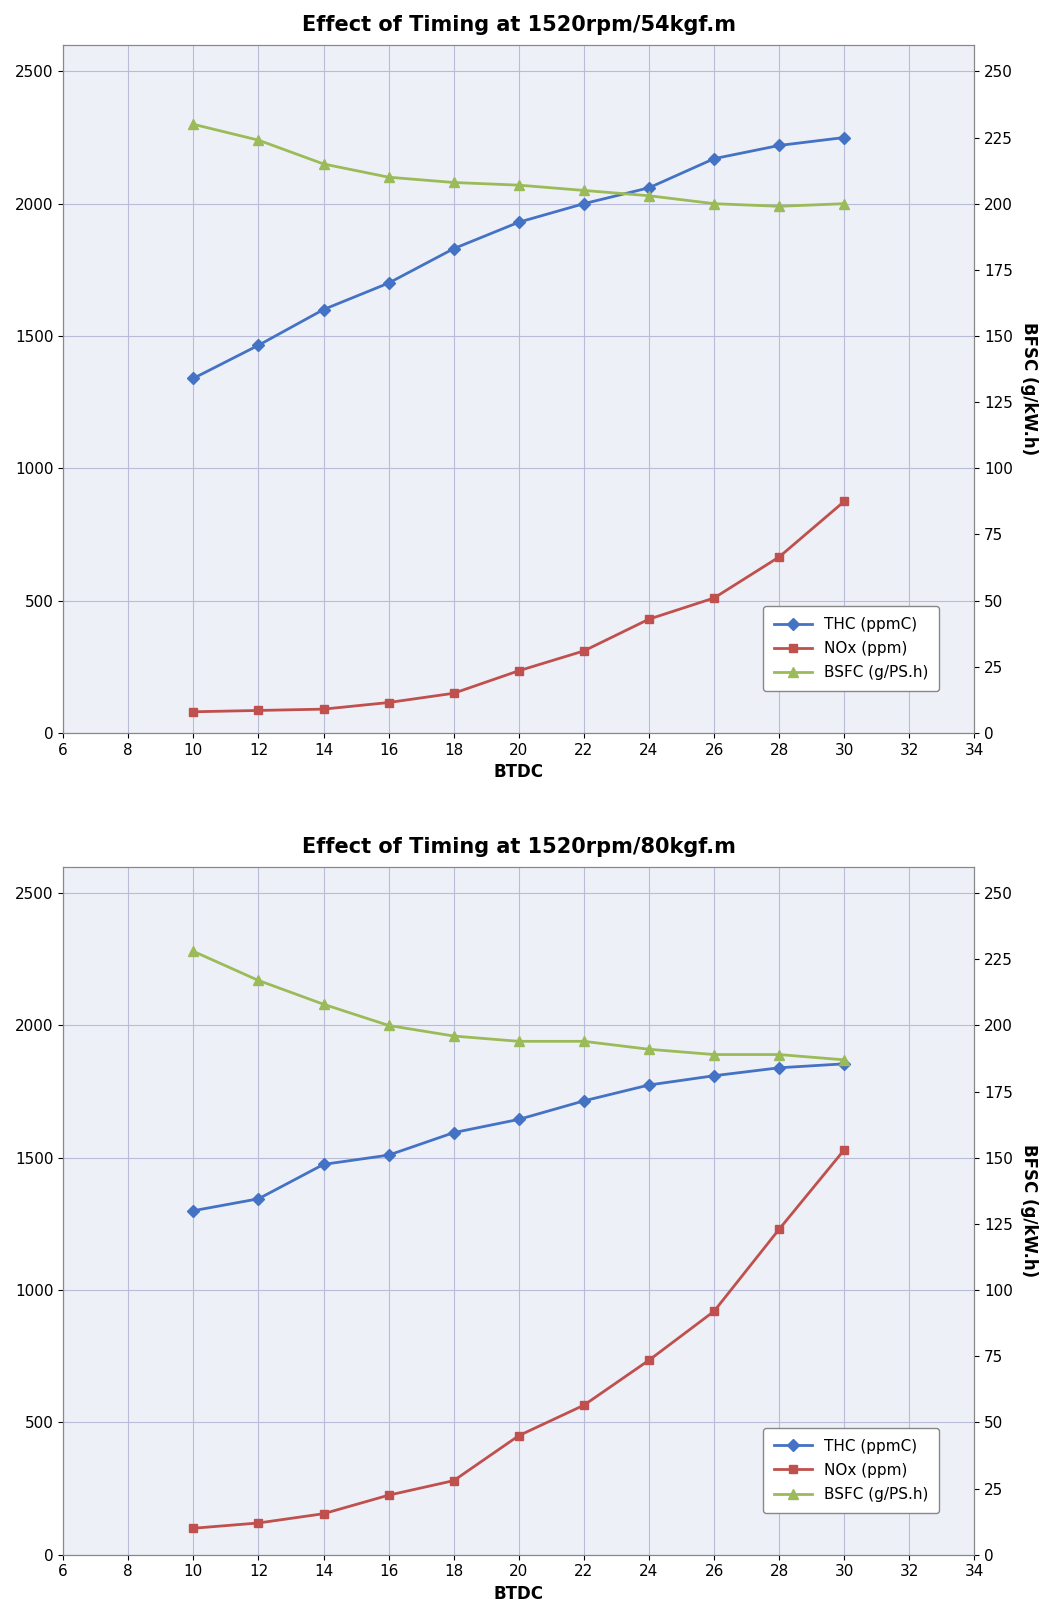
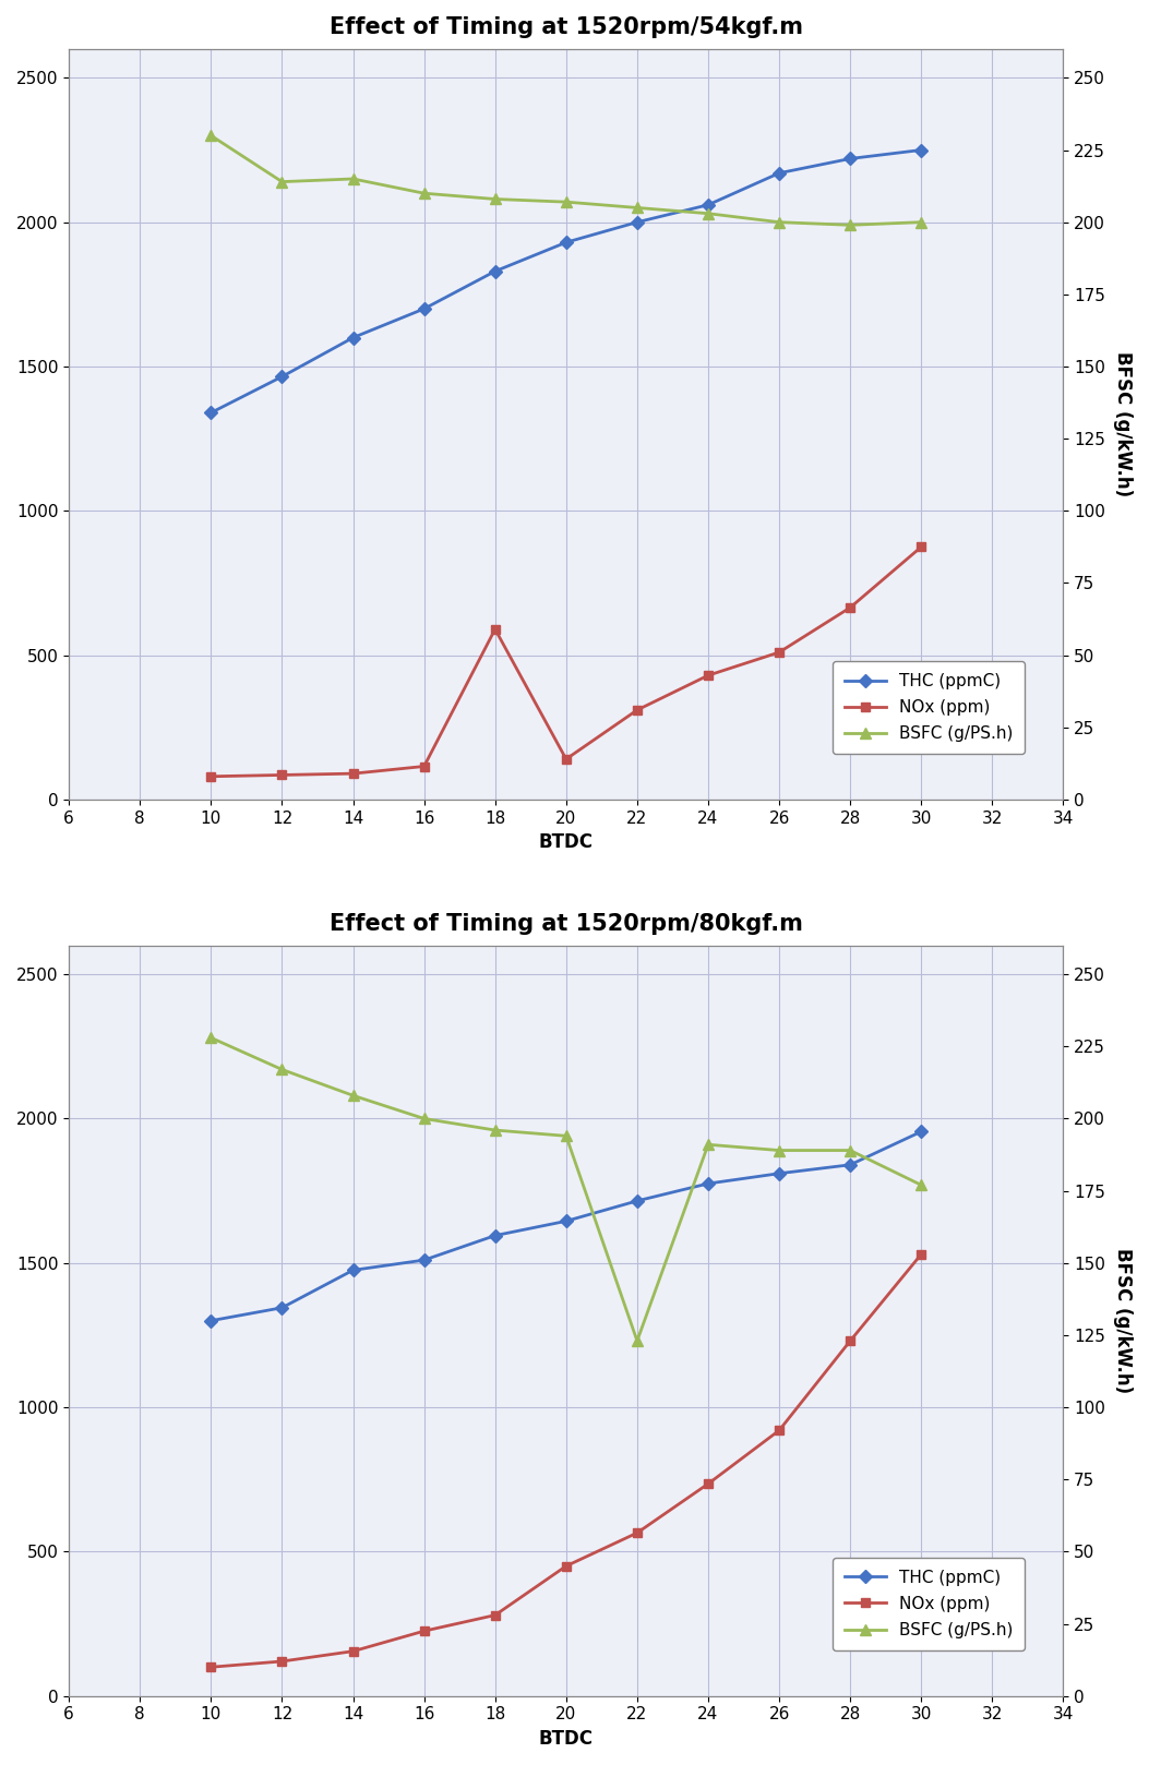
Effect of Timing at 1520rpm/54kgf.m/BSFC (g/PS.h)/12: 224 -> 214
Effect of Timing at 1520rpm/54kgf.m/NOx (ppm)/18: 150 -> 590
Effect of Timing at 1520rpm/54kgf.m/NOx (ppm)/20: 235 -> 140
Effect of Timing at 1520rpm/80kgf.m/BSFC (g/PS.h)/22: 194 -> 123
Effect of Timing at 1520rpm/80kgf.m/THC (ppmC)/30: 1855 -> 1955
Effect of Timing at 1520rpm/80kgf.m/BSFC (g/PS.h)/30: 187 -> 177
